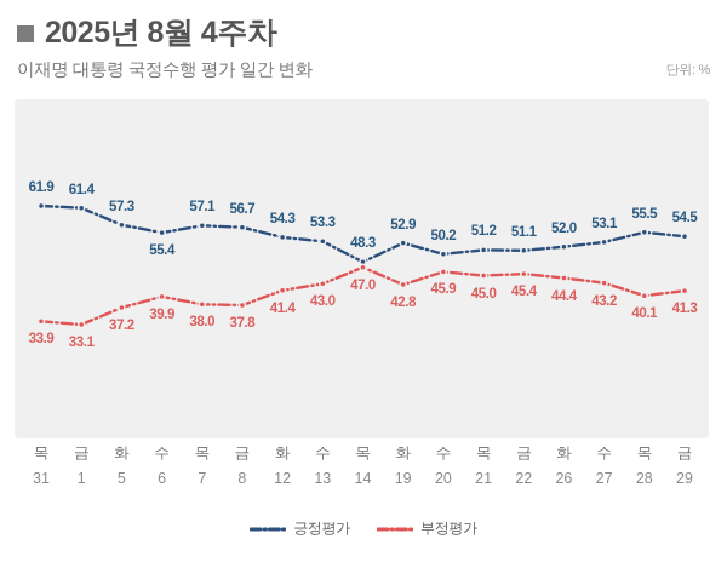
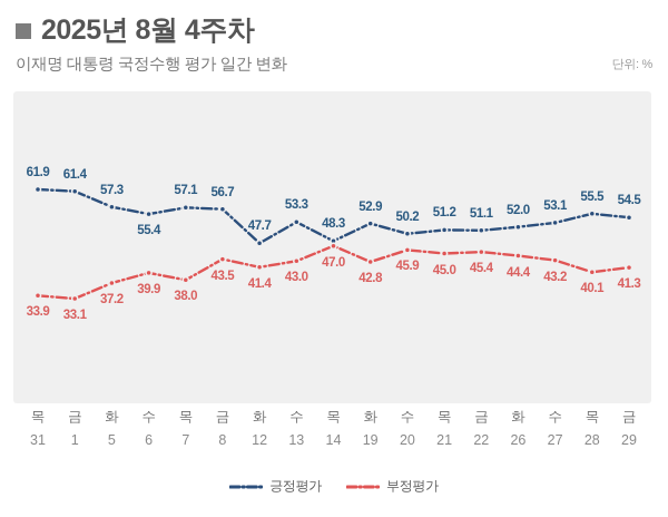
부정평가/8: 37.8 -> 43.5
긍정평가/12: 54.3 -> 47.7
